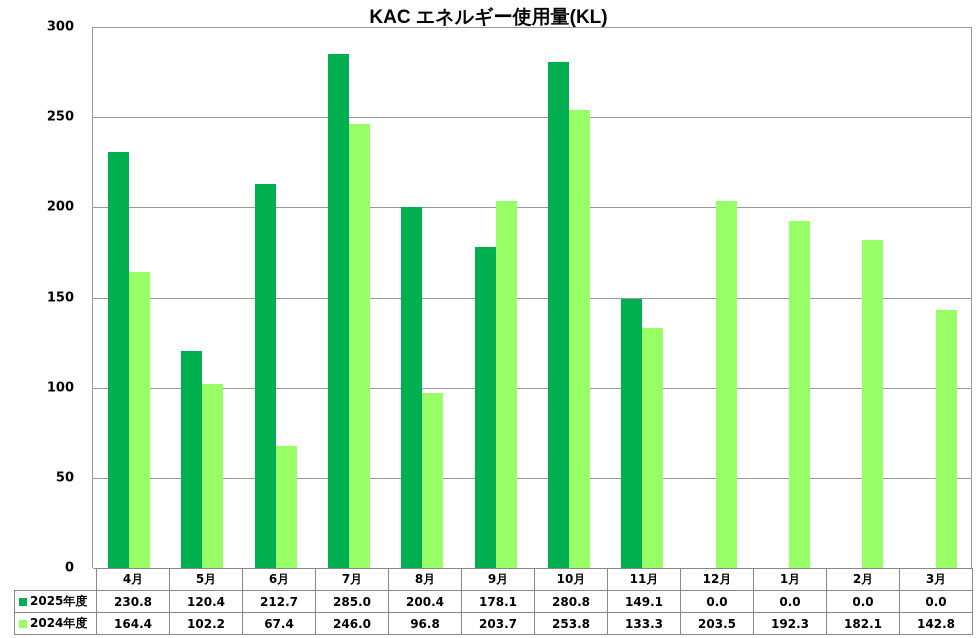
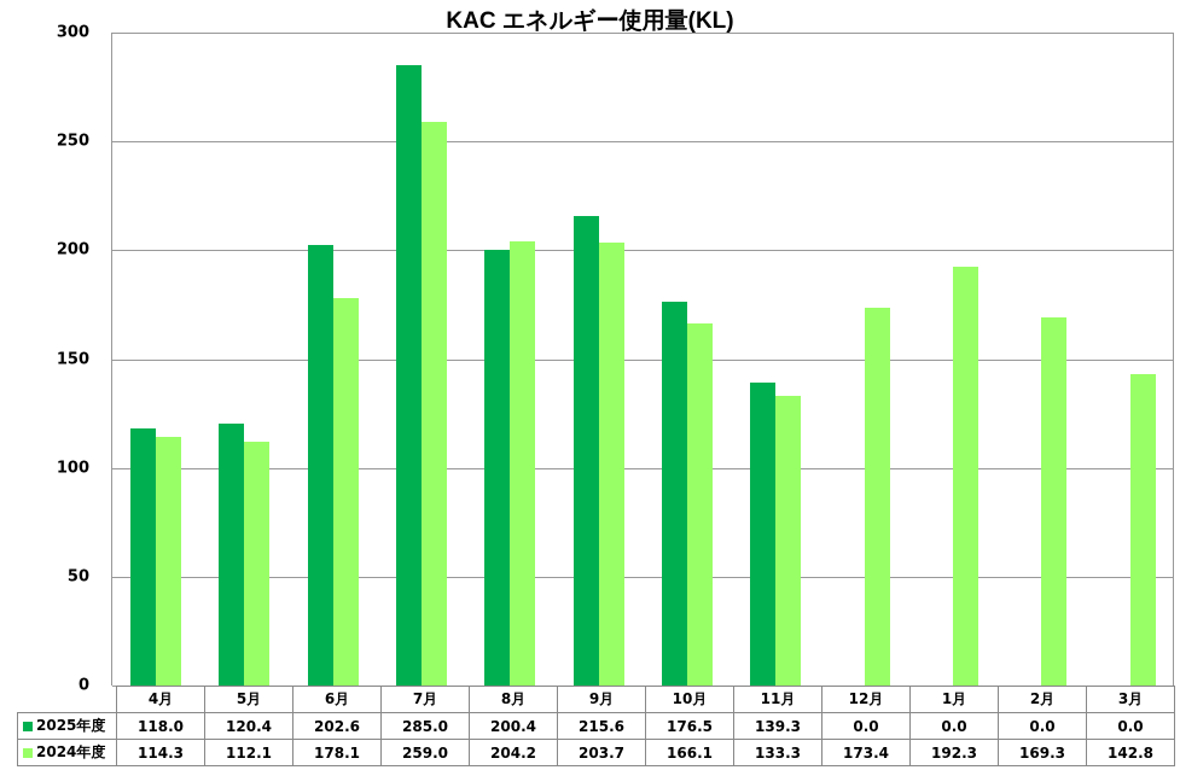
2025年度/4月: 230.8 -> 118.0
2024年度/4月: 164.4 -> 114.3
2024年度/5月: 102.2 -> 112.1
2025年度/6月: 212.7 -> 202.6
2024年度/6月: 67.4 -> 178.1
2024年度/7月: 246.0 -> 259.0
2024年度/8月: 96.8 -> 204.2
2025年度/9月: 178.1 -> 215.6
2025年度/10月: 280.8 -> 176.5
2024年度/10月: 253.8 -> 166.1
2025年度/11月: 149.1 -> 139.3
2024年度/12月: 203.5 -> 173.4
2024年度/2月: 182.1 -> 169.3
